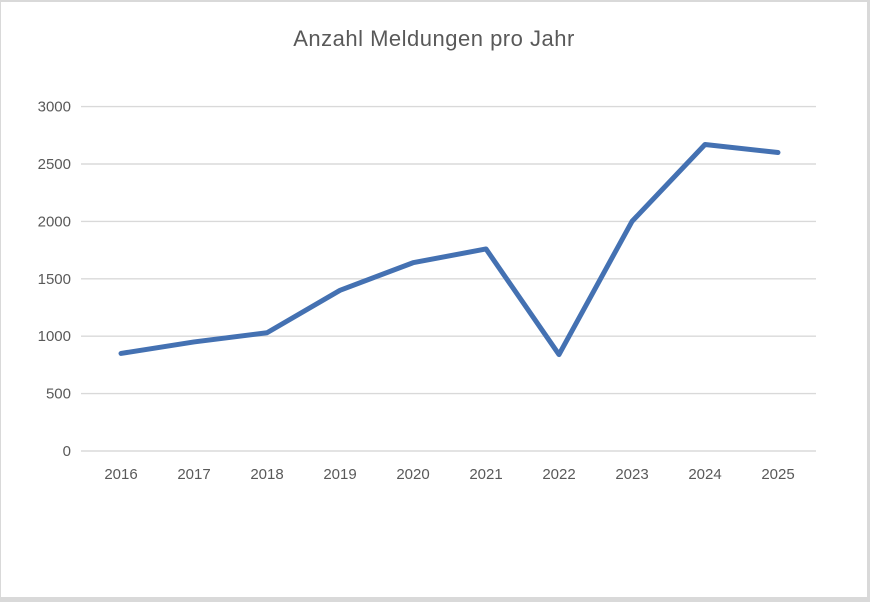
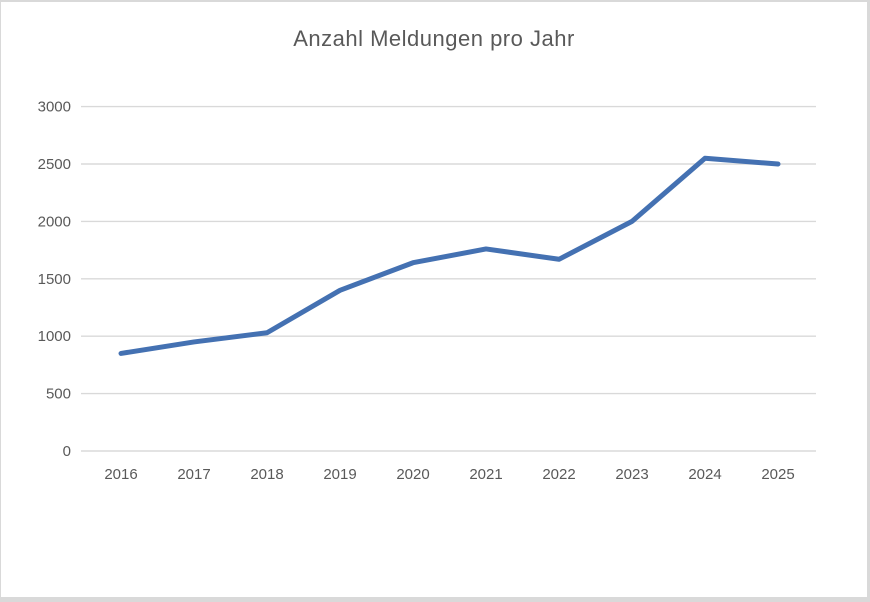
2022: 840 -> 1670
2024: 2670 -> 2550
2025: 2600 -> 2500
